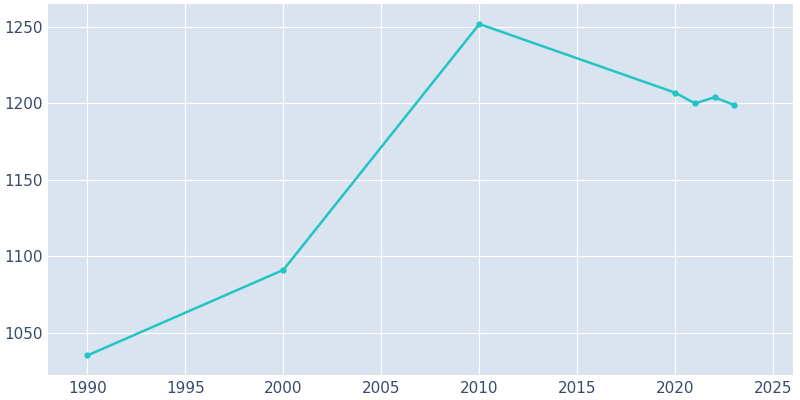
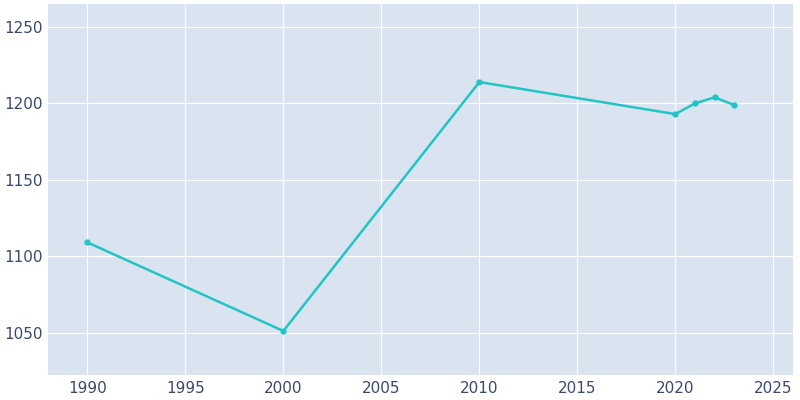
1990: 1035 -> 1109
2000: 1091 -> 1051
2010: 1252 -> 1214
2020: 1207 -> 1193
